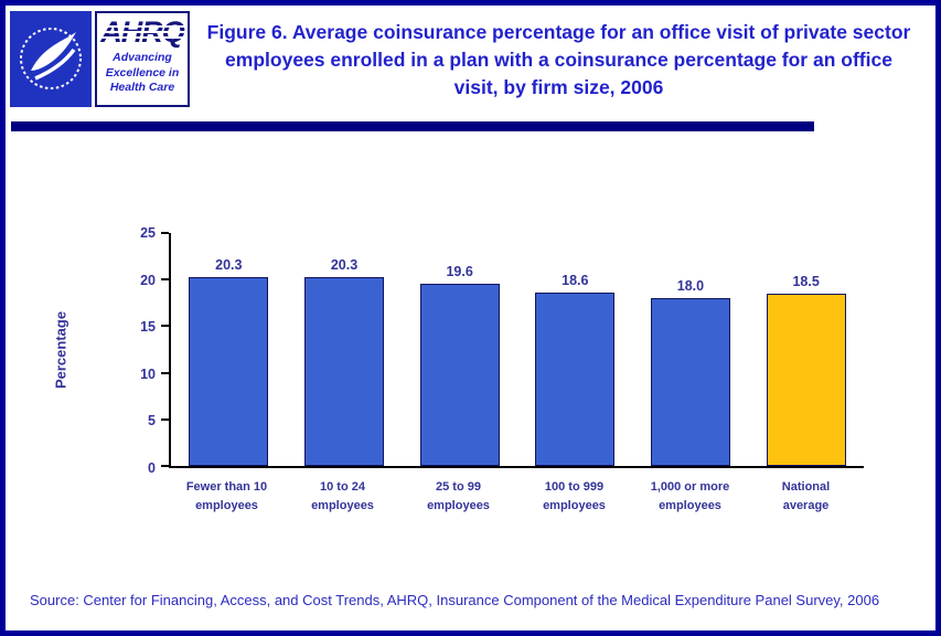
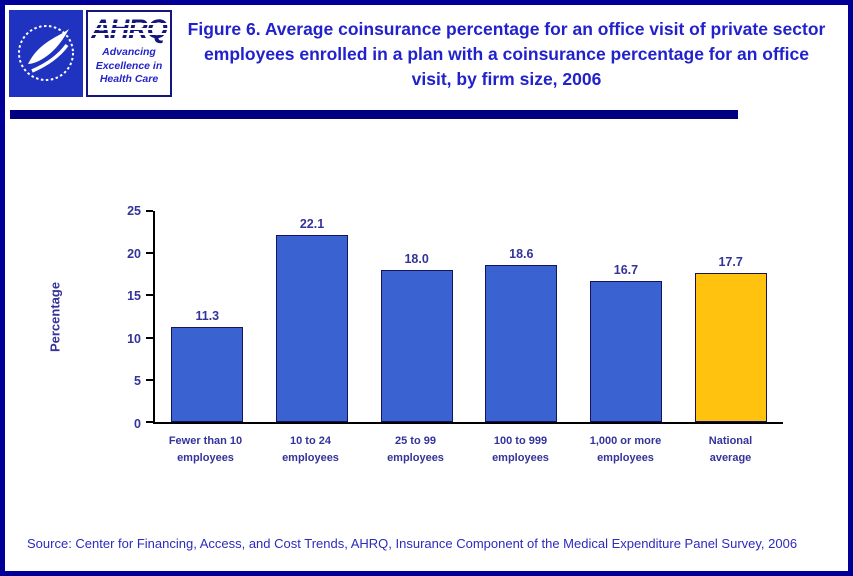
Fewer than 10 employees: 20.3 -> 11.3
10 to 24 employees: 20.3 -> 22.1
25 to 99 employees: 19.6 -> 18.0
1,000 or more employees: 18.0 -> 16.7
National average: 18.5 -> 17.7
